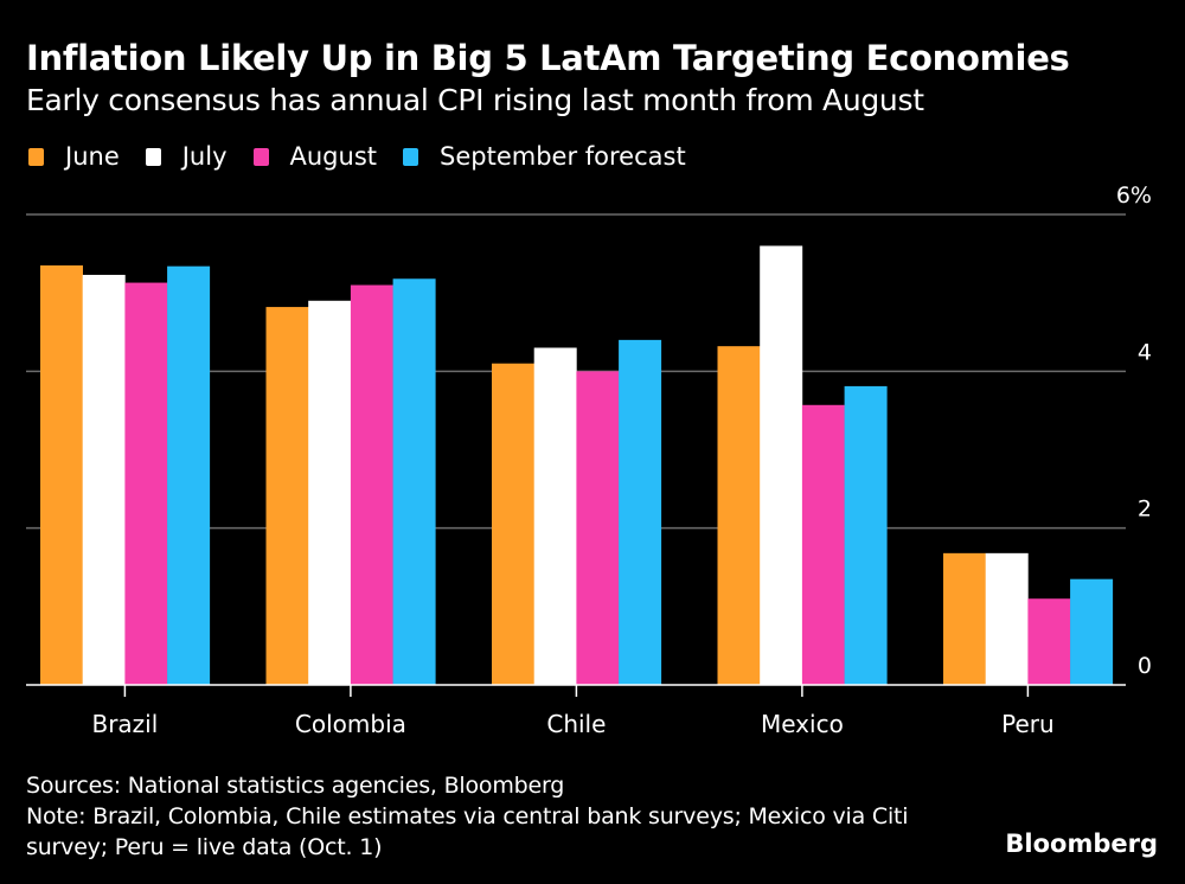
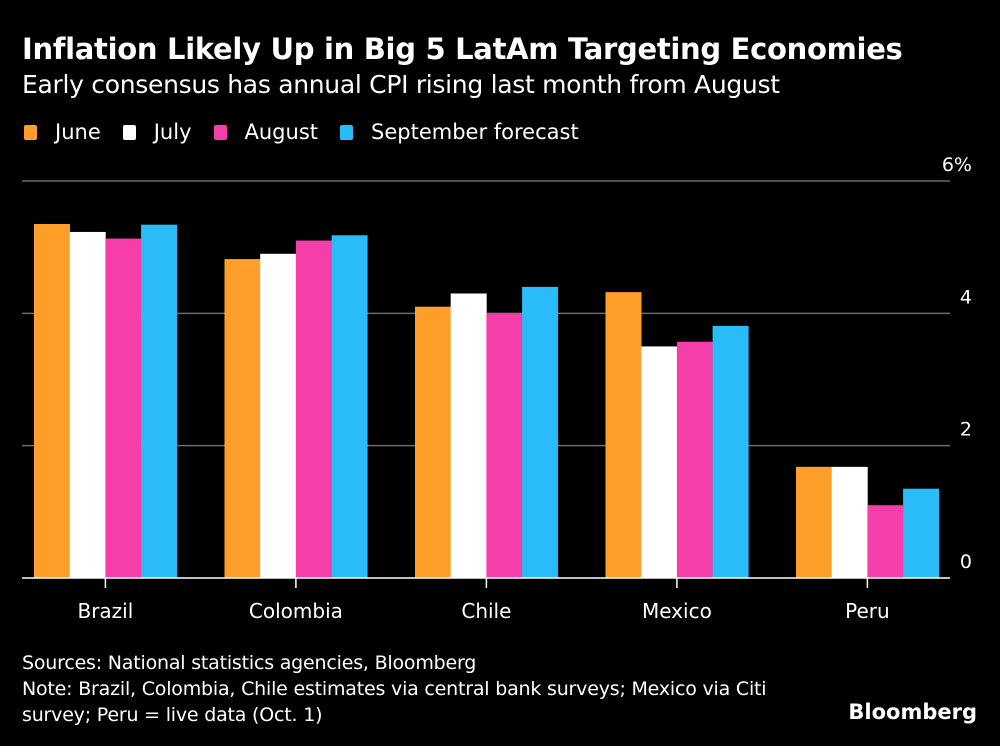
July/Mexico: 5.6% -> 3.5%
